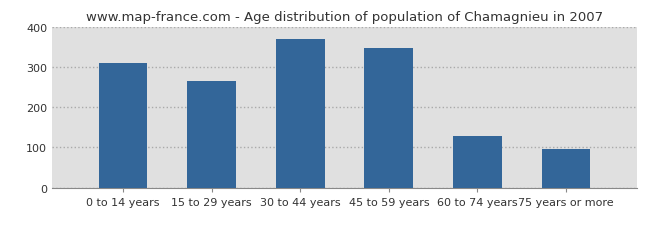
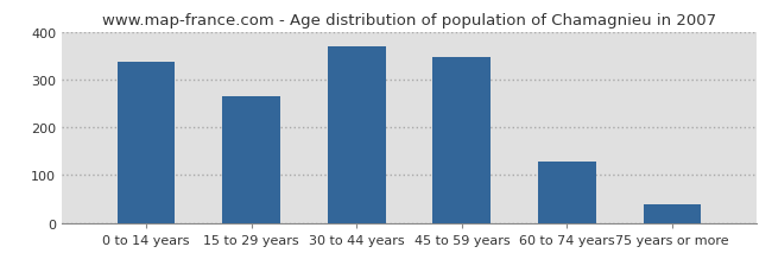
0 to 14 years: 310 -> 338
75 years or more: 95 -> 38
